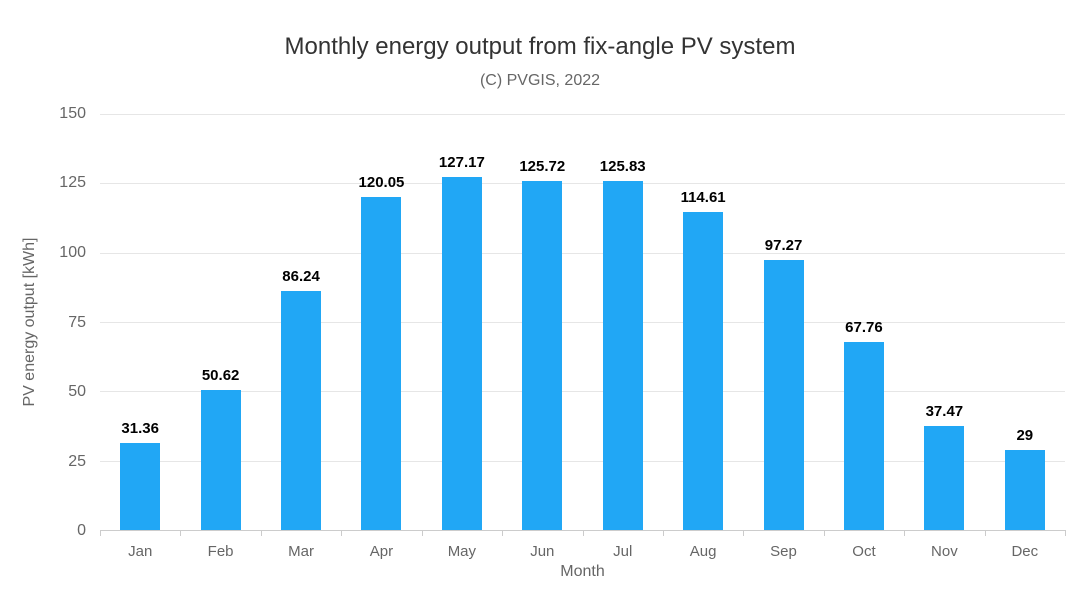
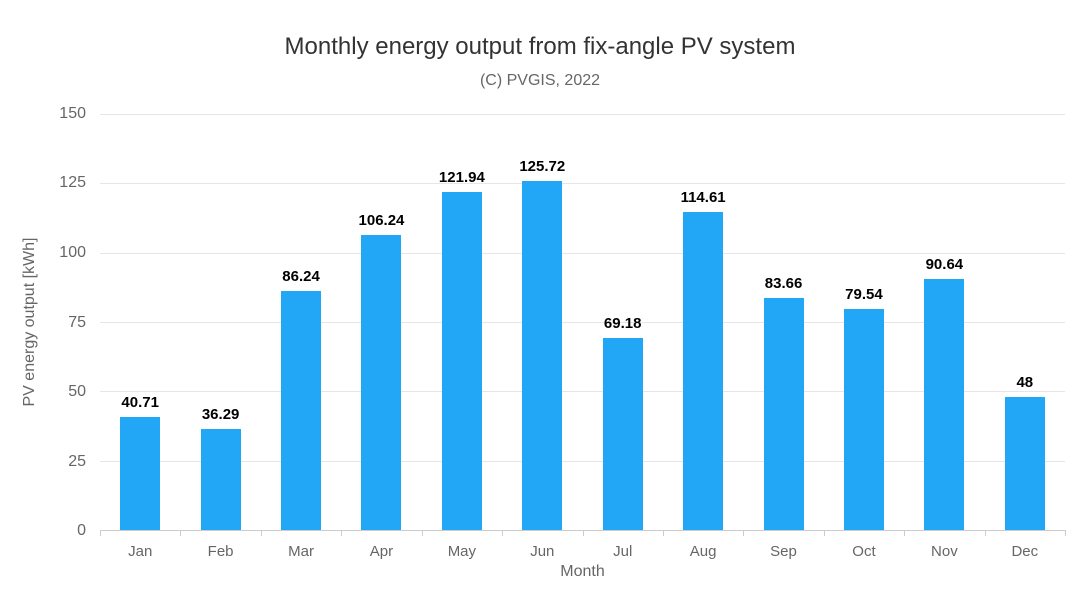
Jan: 31.36 -> 40.71
Feb: 50.62 -> 36.29
Apr: 120.05 -> 106.24
May: 127.17 -> 121.94
Jul: 125.83 -> 69.18
Sep: 97.27 -> 83.66
Oct: 67.76 -> 79.54
Nov: 37.47 -> 90.64
Dec: 29 -> 48
